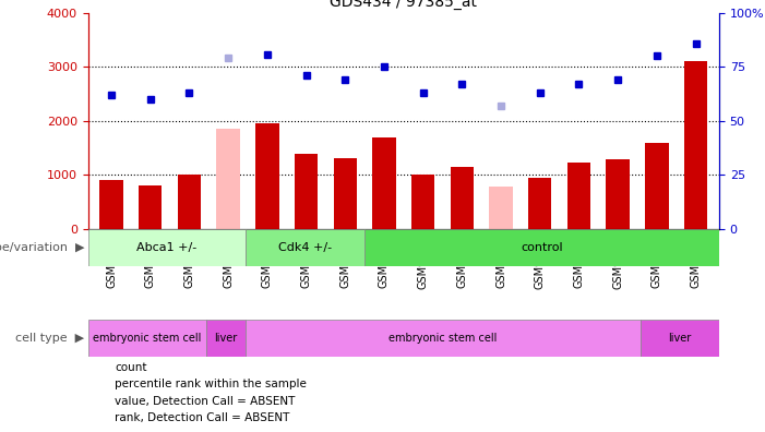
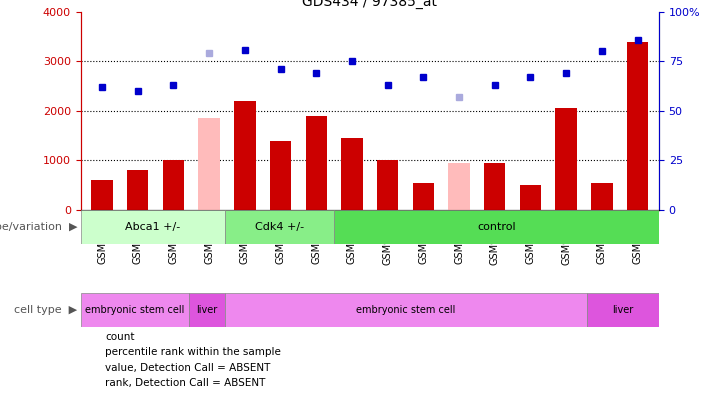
GSM9269: 900 -> 600
GSM9284: 1950 -> 2200
GSM9279: 1310 -> 1900
GSM9280: 1700 -> 1450
GSM9273: 1150 -> 550
GSM9274: 780 -> 950
GSM9276: 1230 -> 500
GSM9277: 1300 -> 2050
GSM9281: 1600 -> 550
GSM9282: 3100 -> 3400
